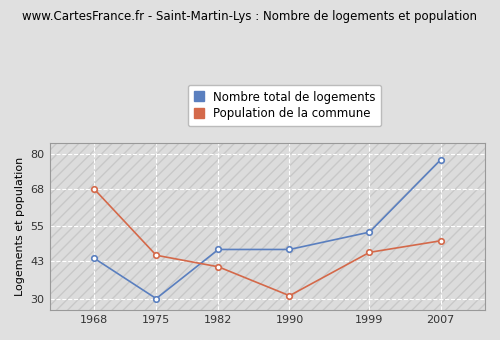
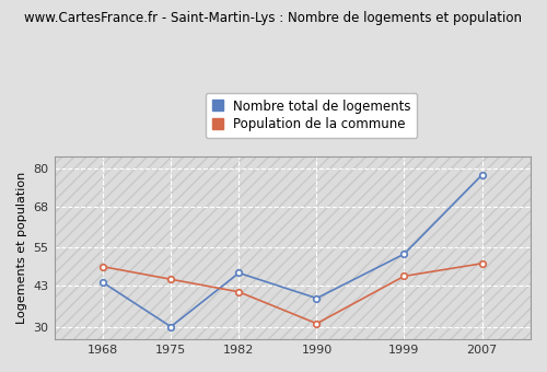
Population de la commune/1968: 68 -> 49
Nombre total de logements/1990: 47 -> 39
